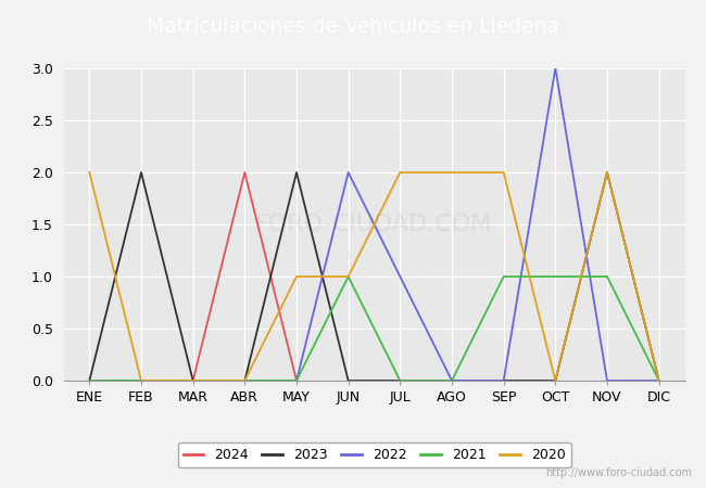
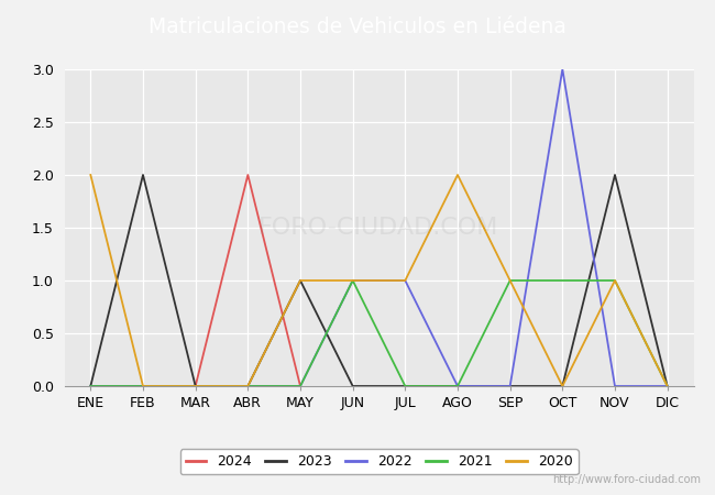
2023/MAY: 2 -> 1
2022/JUN: 2 -> 1
2020/JUL: 2 -> 1
2020/SEP: 2 -> 1
2020/NOV: 2 -> 1
